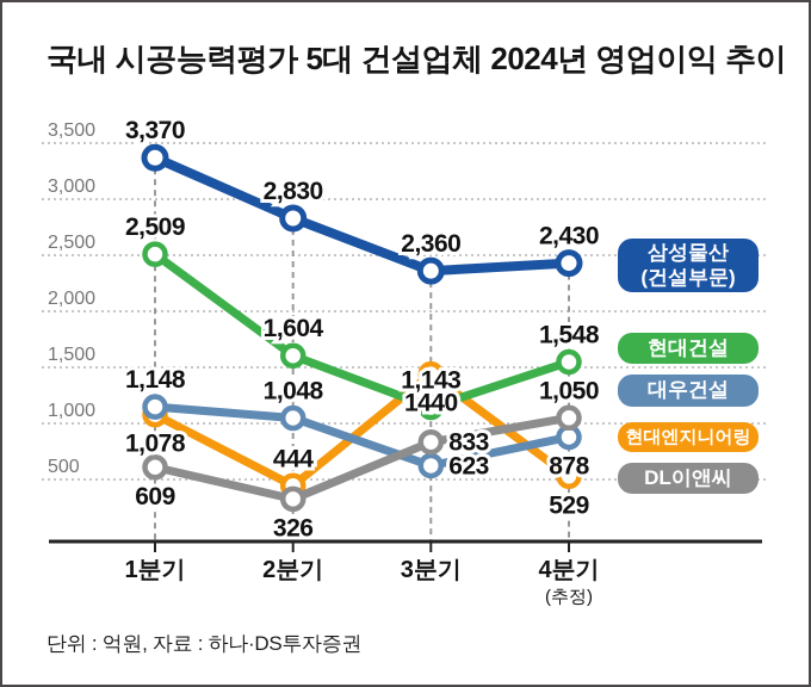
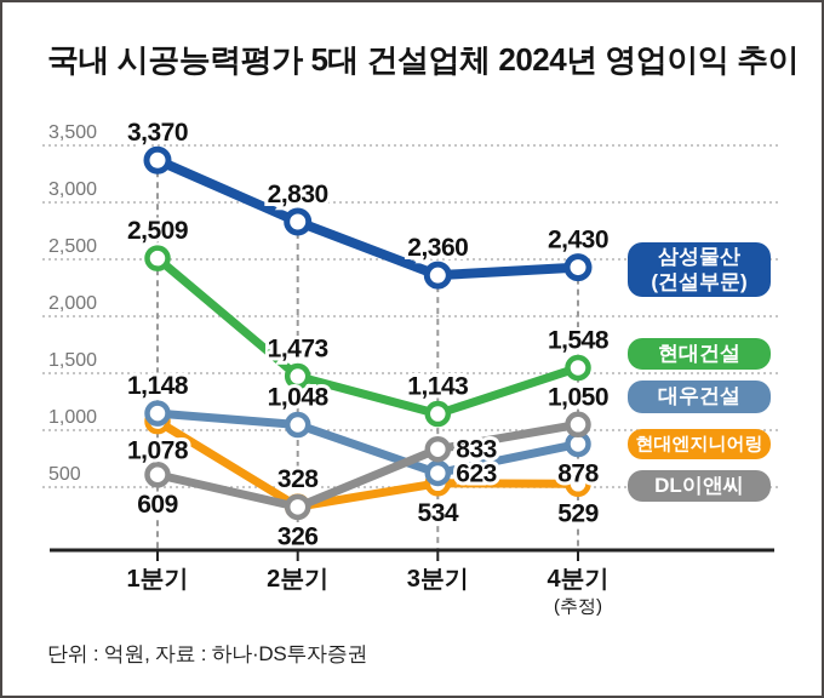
현대건설/2분기: 1,604 -> 1,473
현대엔지니어링/2분기: 444 -> 328
현대엔지니어링/3분기: 1440 -> 534
